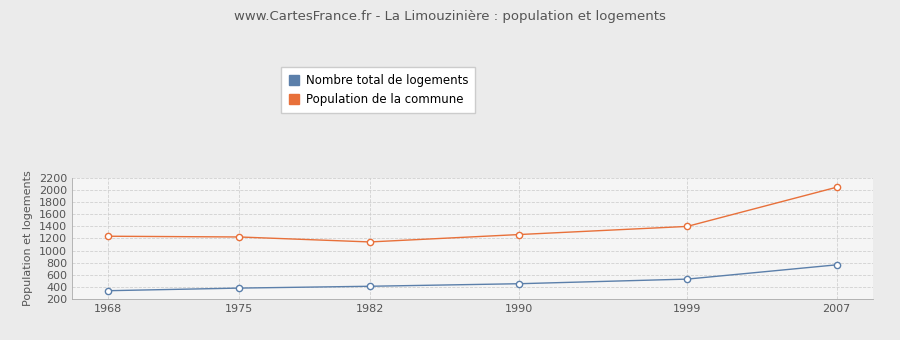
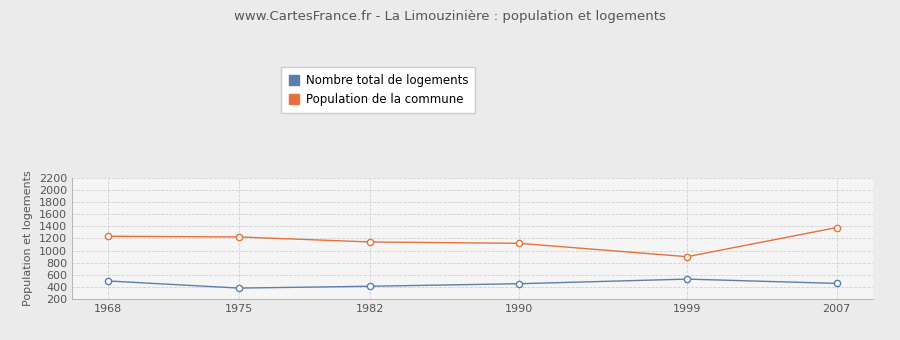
Nombre total de logements/1968: 340 -> 500
Population de la commune/1990: 1260 -> 1120
Population de la commune/1999: 1400 -> 900
Nombre total de logements/2007: 770 -> 460
Population de la commune/2007: 2040 -> 1380
